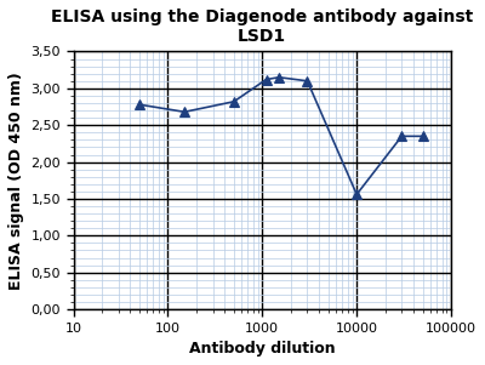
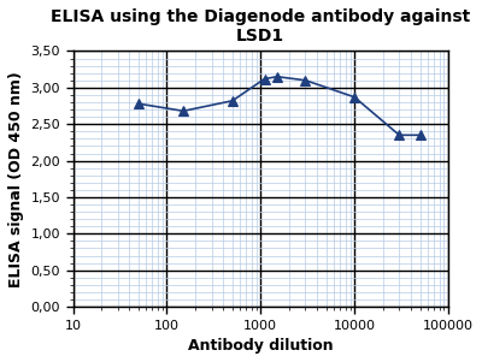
10000: 1,56 -> 2,87
